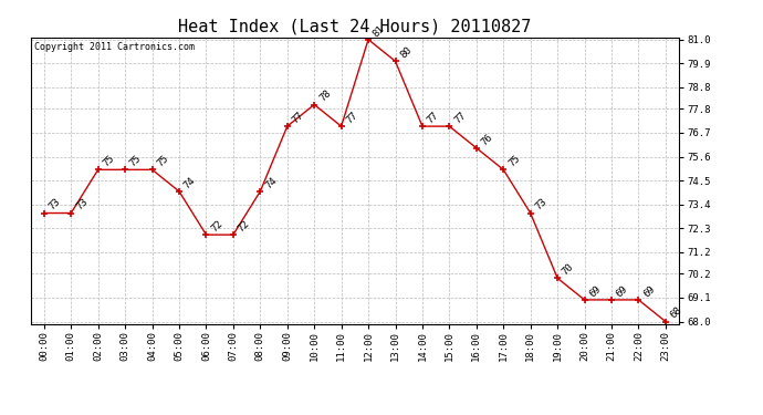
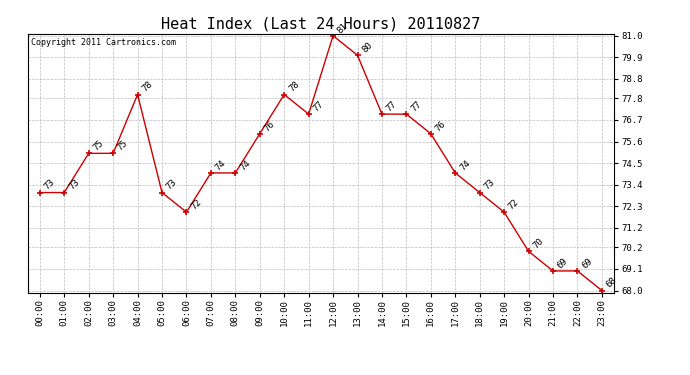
04:00: 75 -> 78
05:00: 74 -> 73
07:00: 72 -> 74
09:00: 77 -> 76
17:00: 75 -> 74
19:00: 70 -> 72
20:00: 69 -> 70
